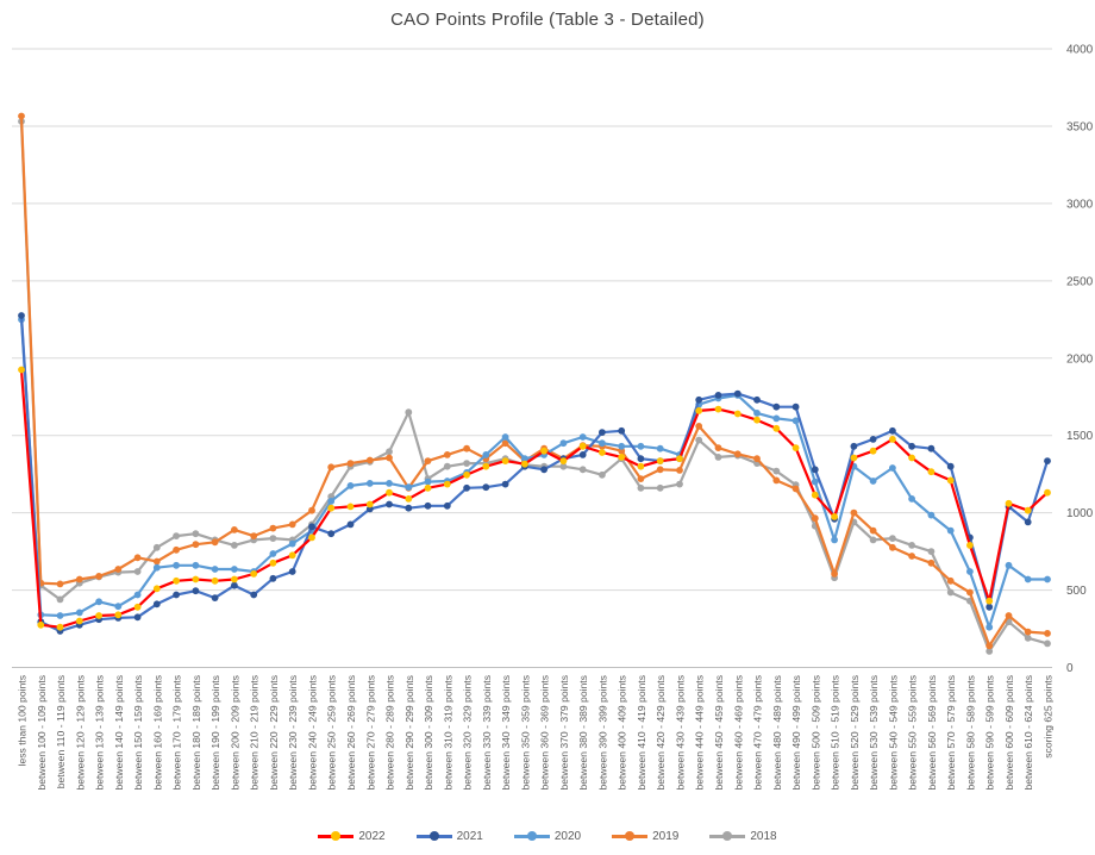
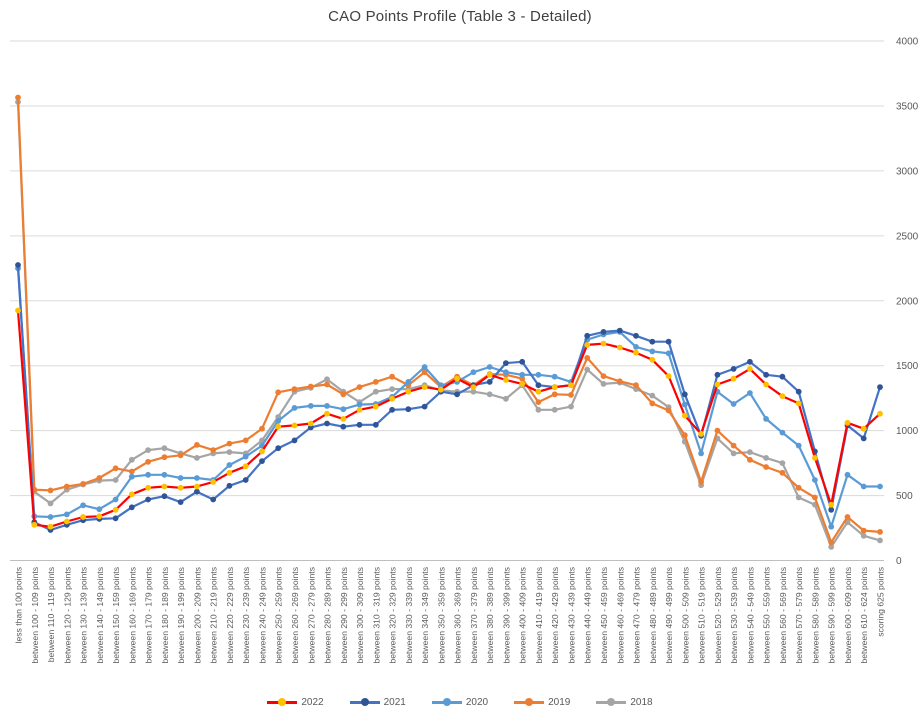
2021/between 240 - 249 points: 910 -> 760
2018/between 290 - 299 points: 1650 -> 1300
2019/between 290 - 299 points: 1160 -> 1280
